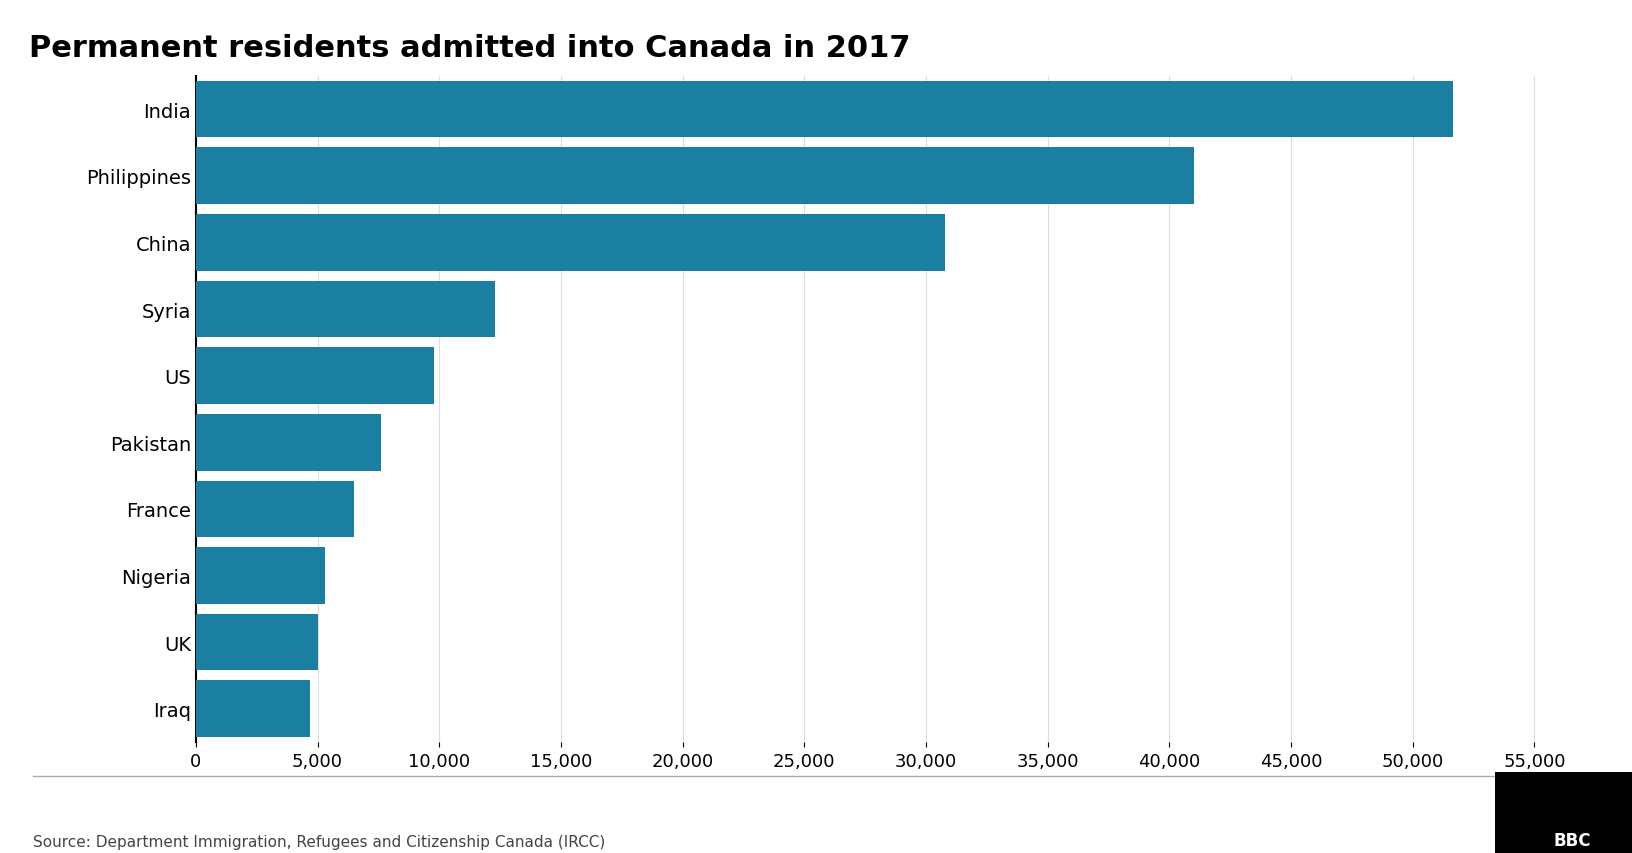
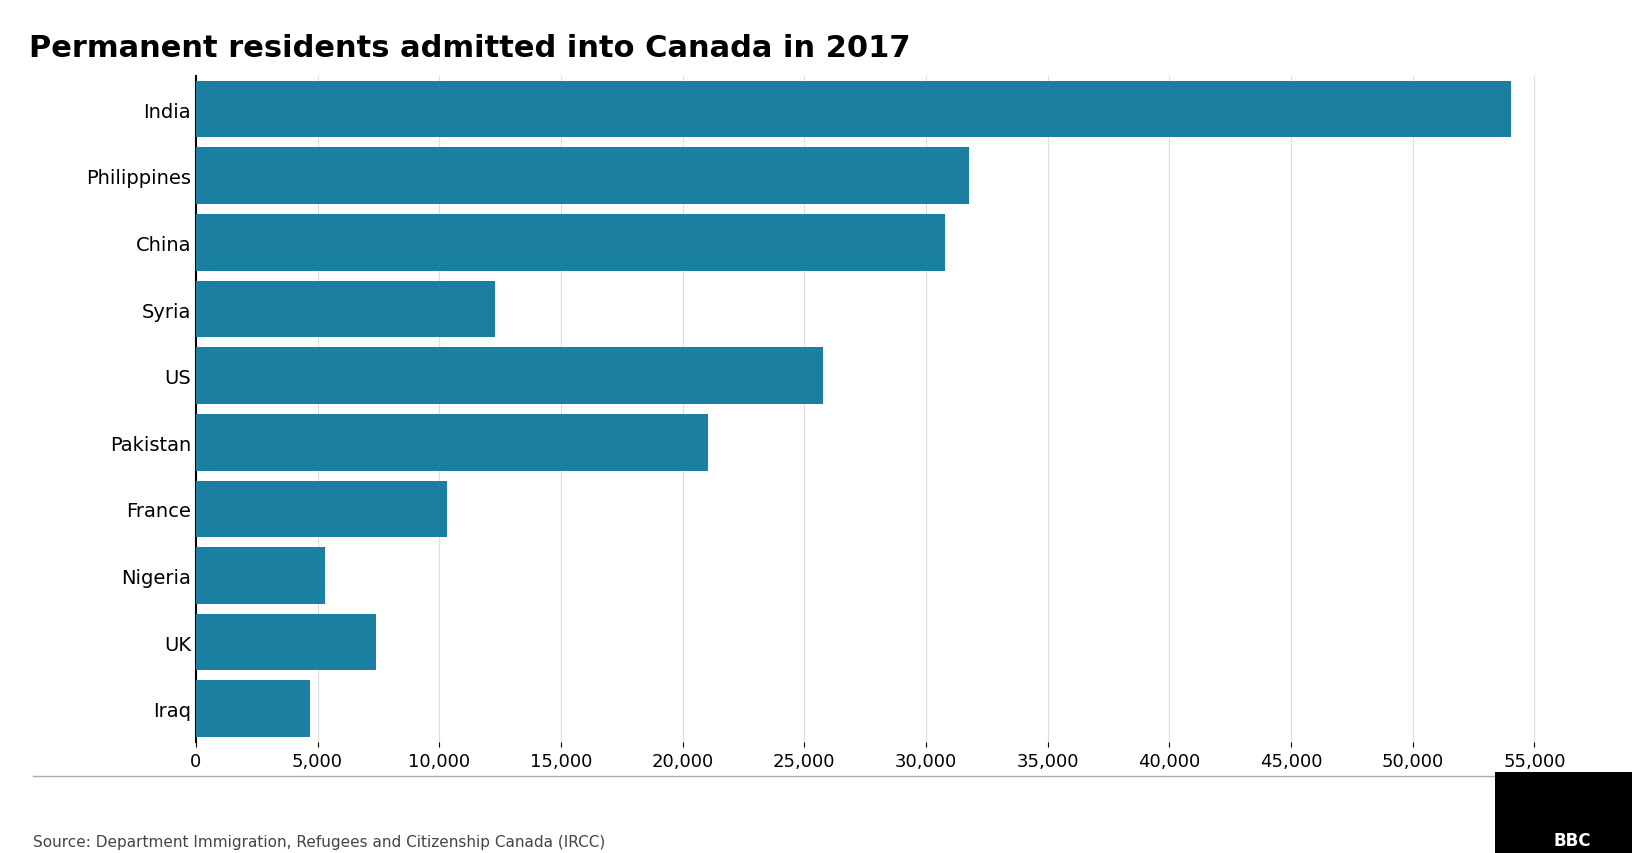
India: 51,650 -> 54,050
Philippines: 41,000 -> 31,750
US: 9,800 -> 25,750
Pakistan: 7,600 -> 21,050
France: 6,500 -> 10,300
UK: 5,000 -> 7,400
